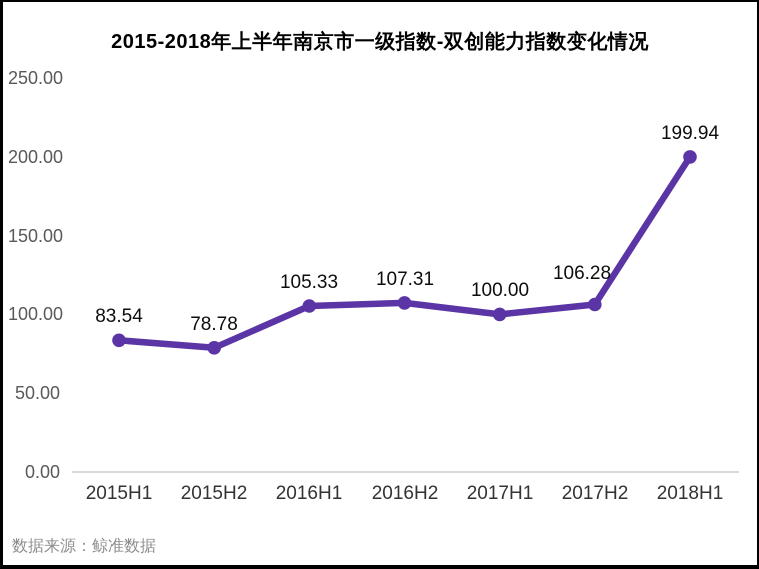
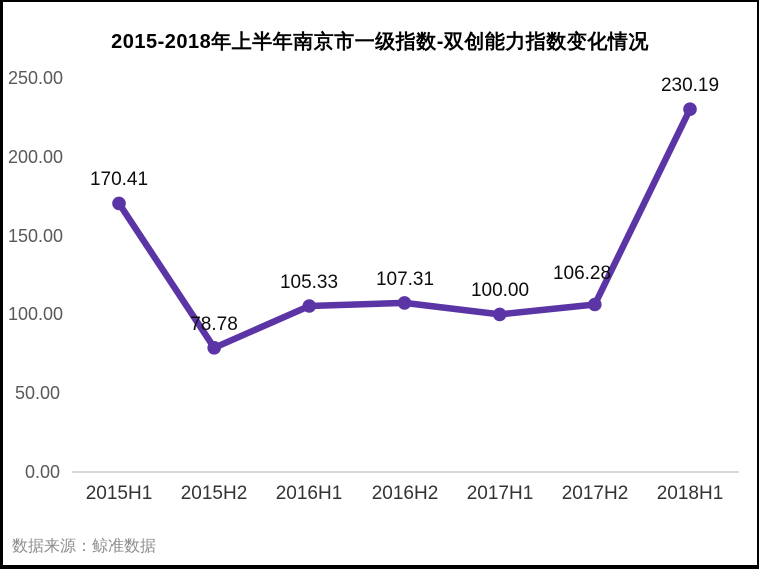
2015H1: 83.54 -> 170.41
2018H1: 199.94 -> 230.19
